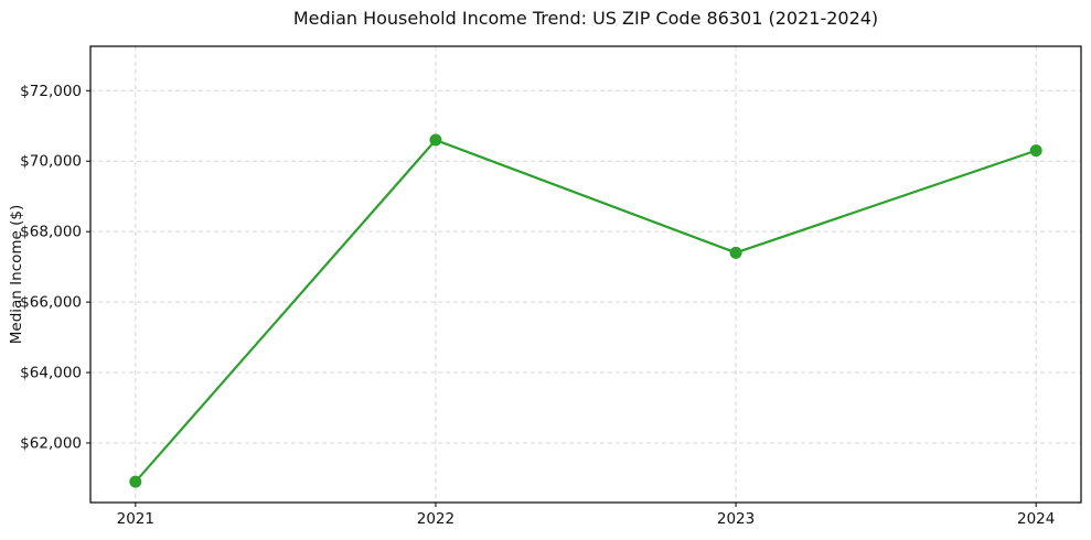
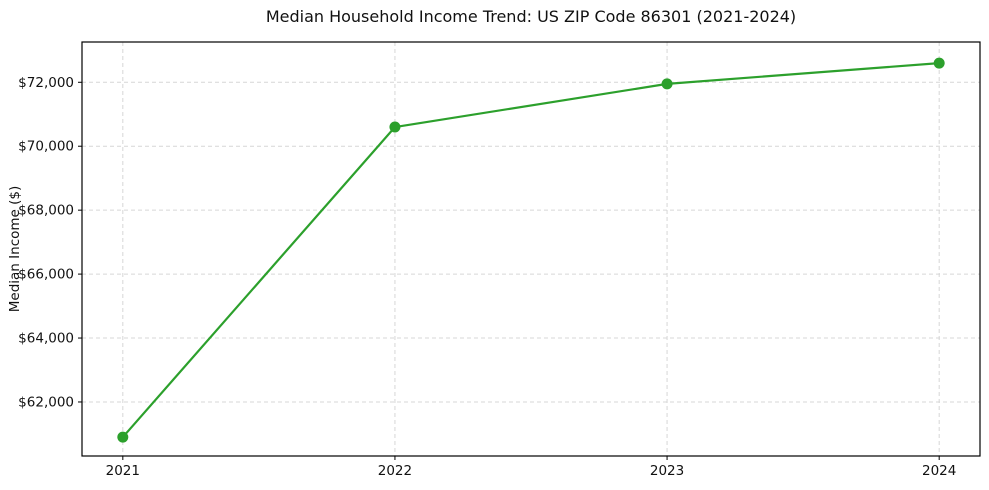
2023: $67400 -> $72000
2024: $70300 -> $72600
